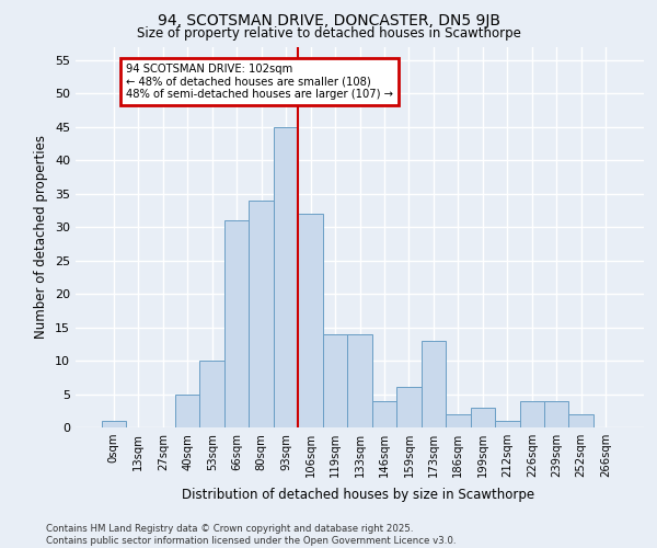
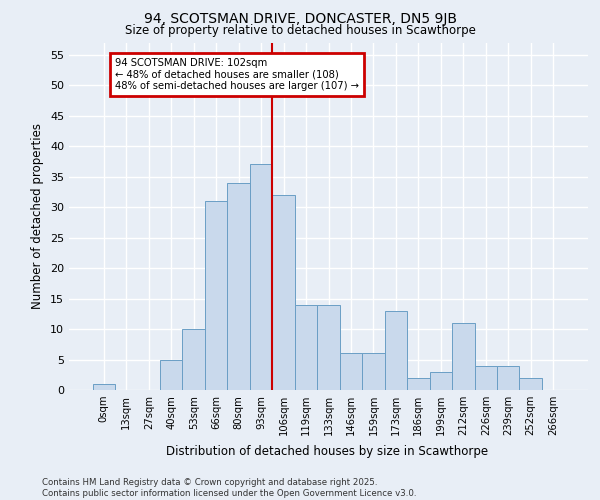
93sqm: 45 -> 37
146sqm: 4 -> 6
212sqm: 1 -> 11
